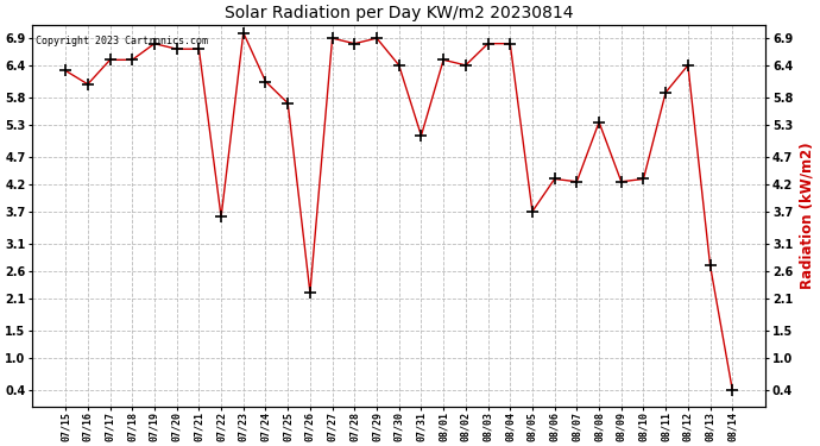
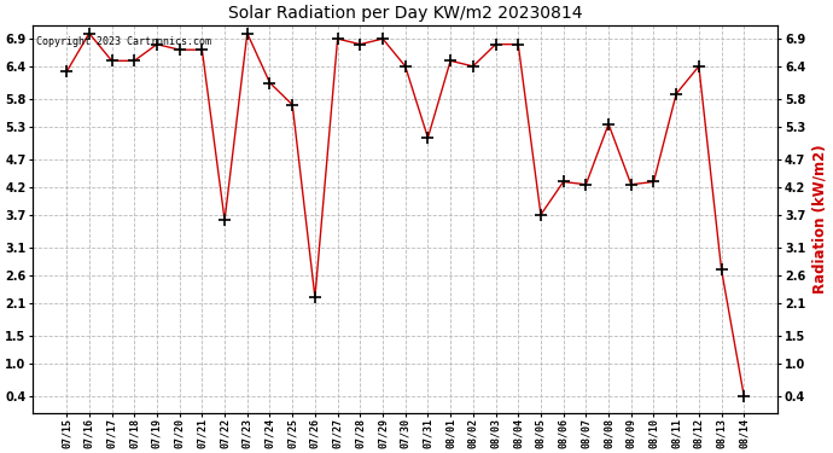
07/16: 6.05 -> 7.00
